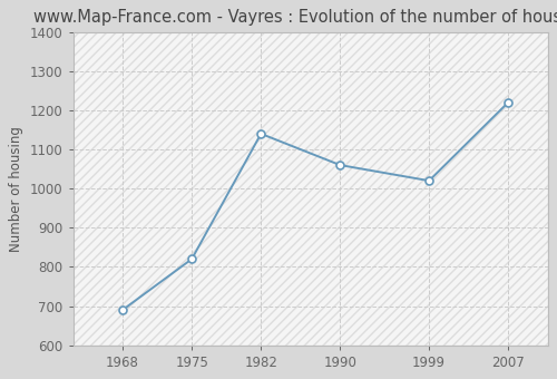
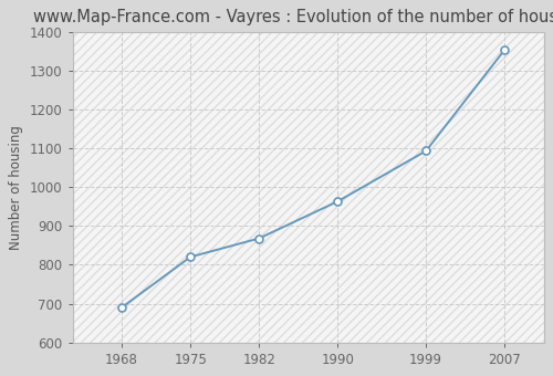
1982: 1140 -> 868
1990: 1060 -> 963
1999: 1020 -> 1093
2007: 1220 -> 1353
